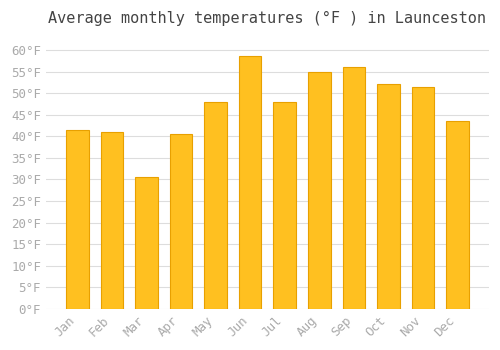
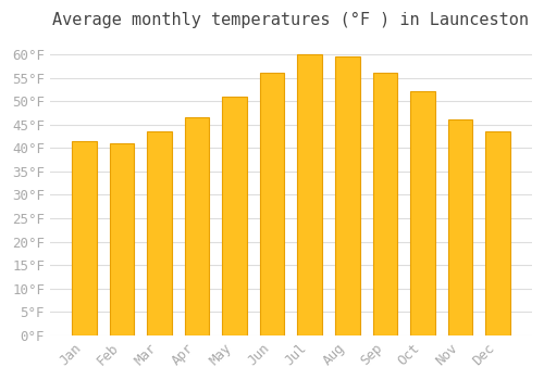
Mar: 30.5°F -> 43.5°F
Apr: 40.5°F -> 46.5°F
May: 48.0°F -> 51.0°F
Jun: 58.5°F -> 56.0°F
Jul: 48.0°F -> 60.0°F
Aug: 55.0°F -> 59.5°F
Nov: 51.5°F -> 46.0°F
